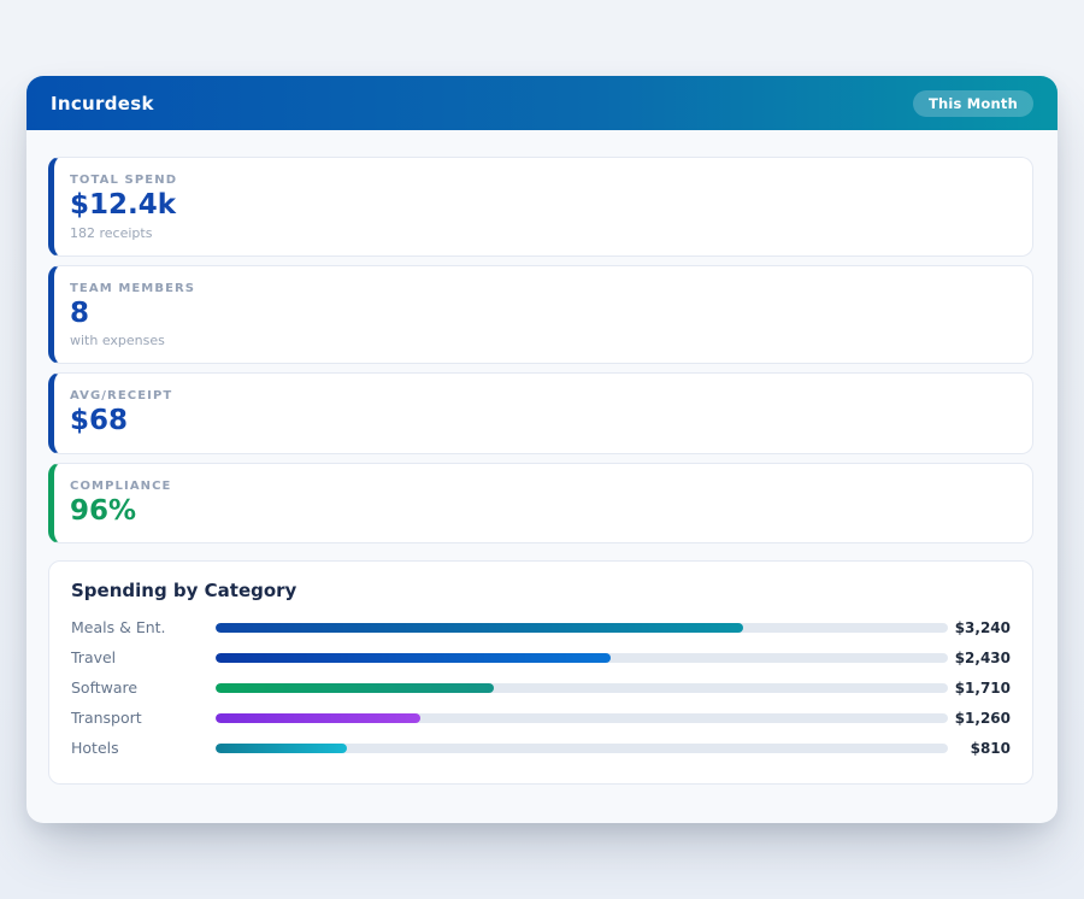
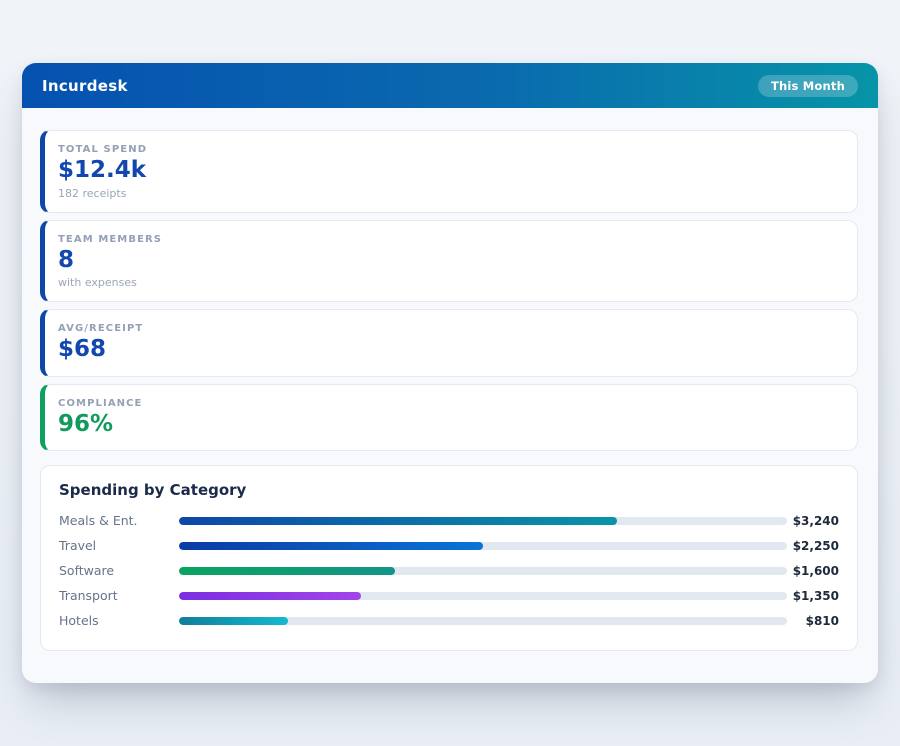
Travel: $2,430 -> $2,250
Software: $1,710 -> $1,600
Transport: $1,260 -> $1,350
